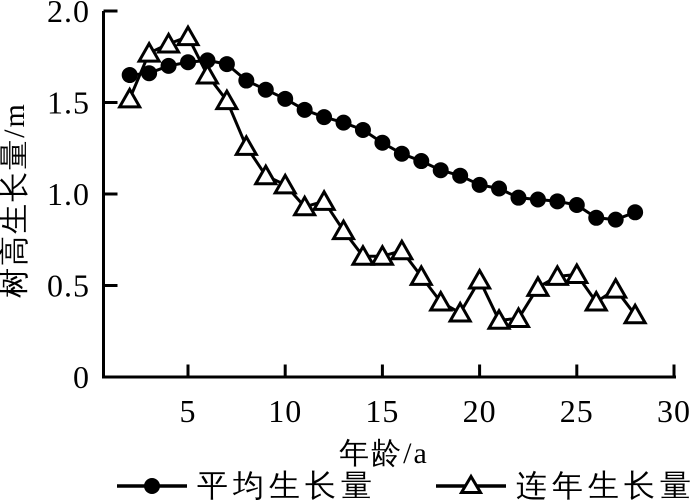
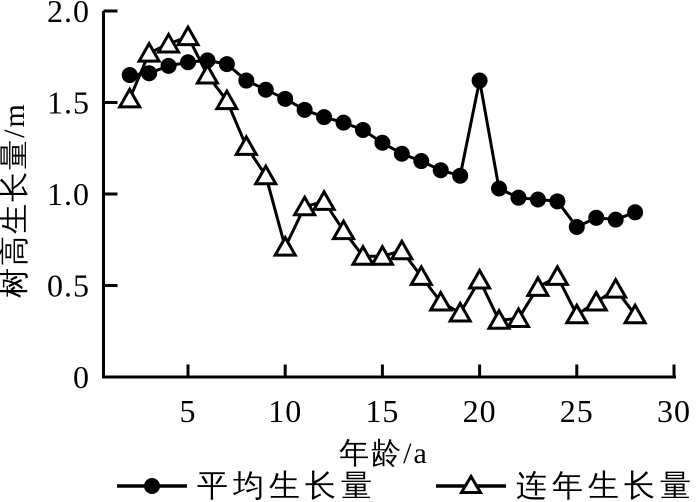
连年生长量/10: 1.05 -> 0.71
平均生长量/20: 1.05 -> 1.62
平均生长量/25: 0.94 -> 0.82
连年生长量/25: 0.56 -> 0.34
